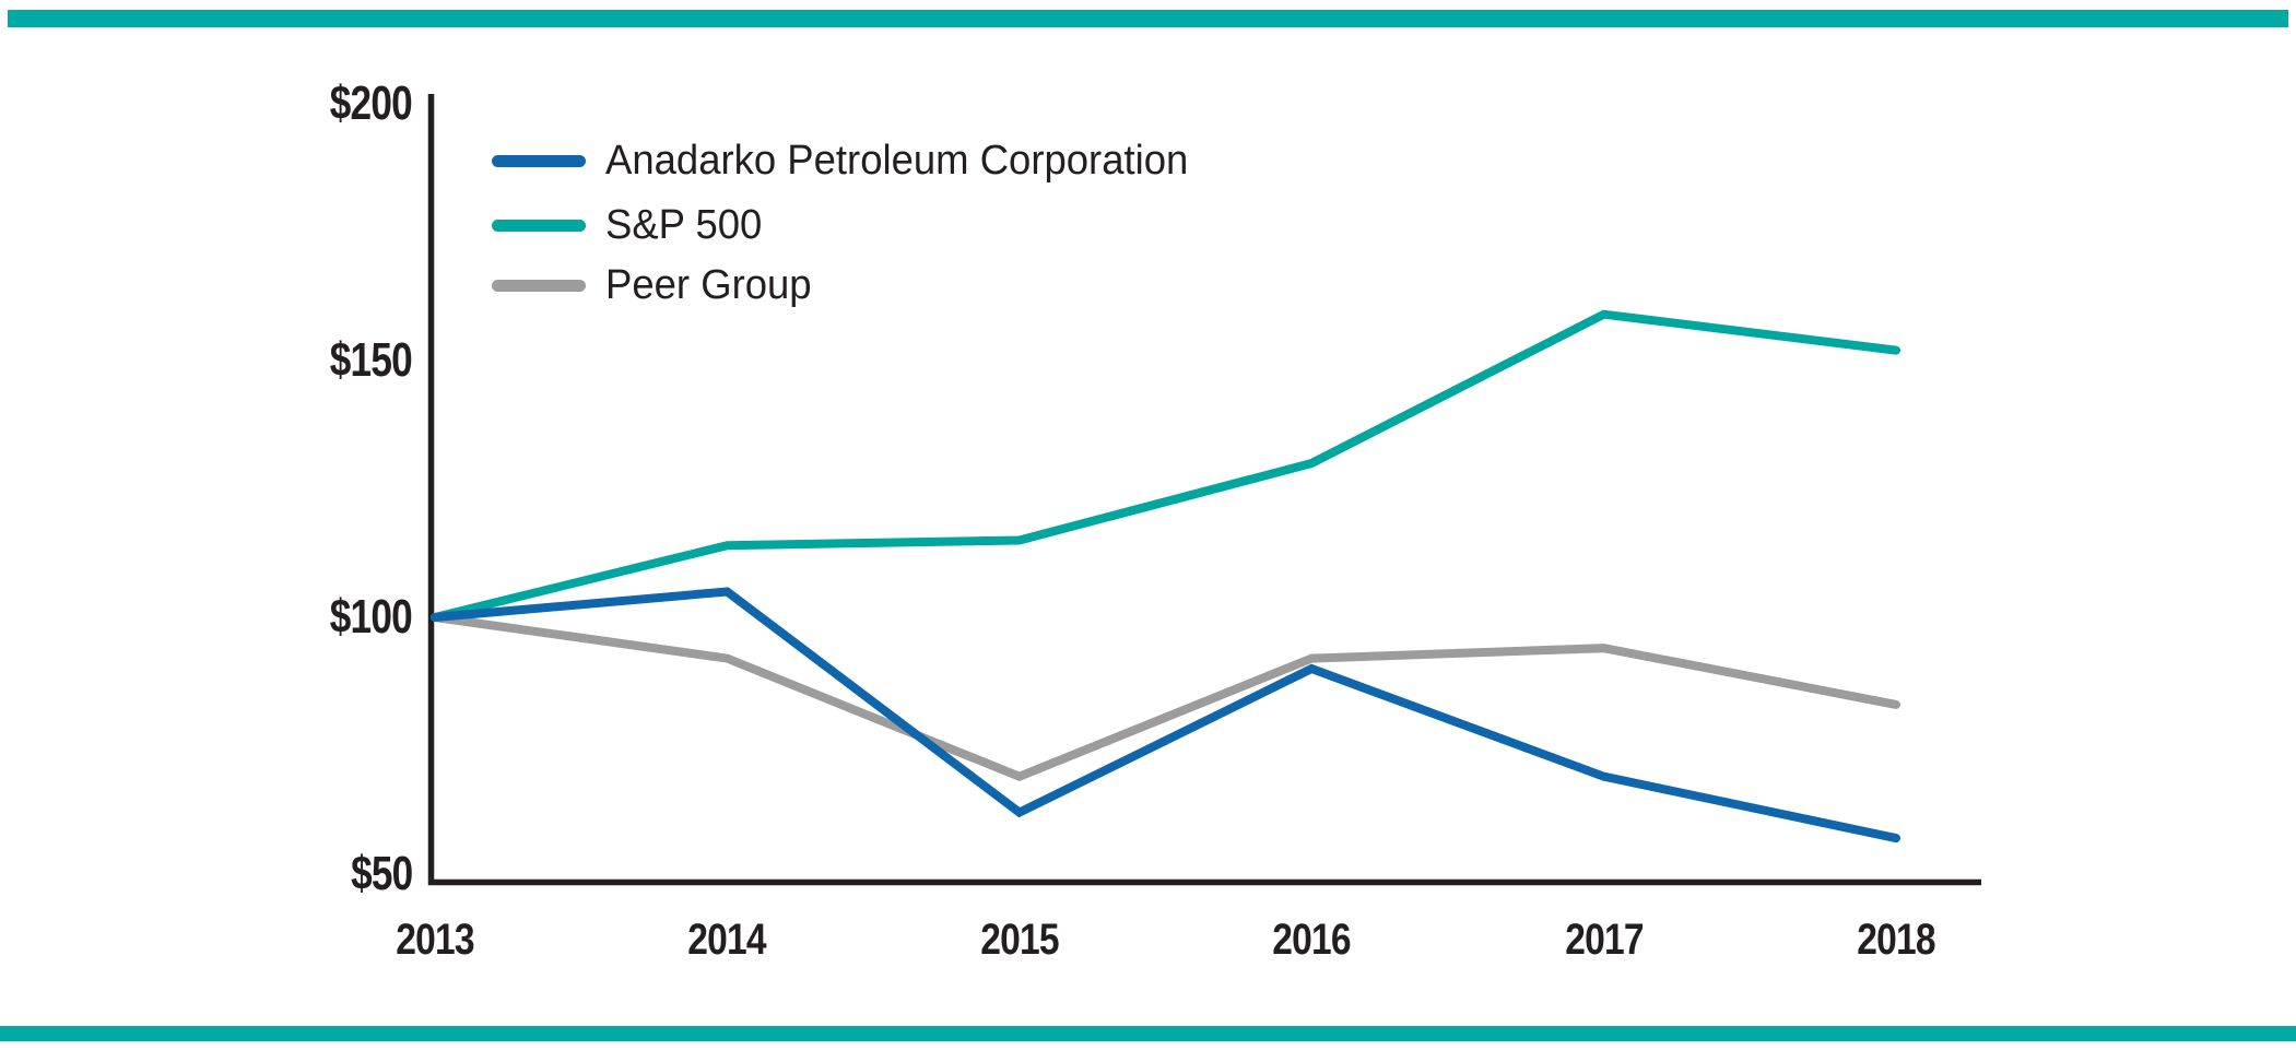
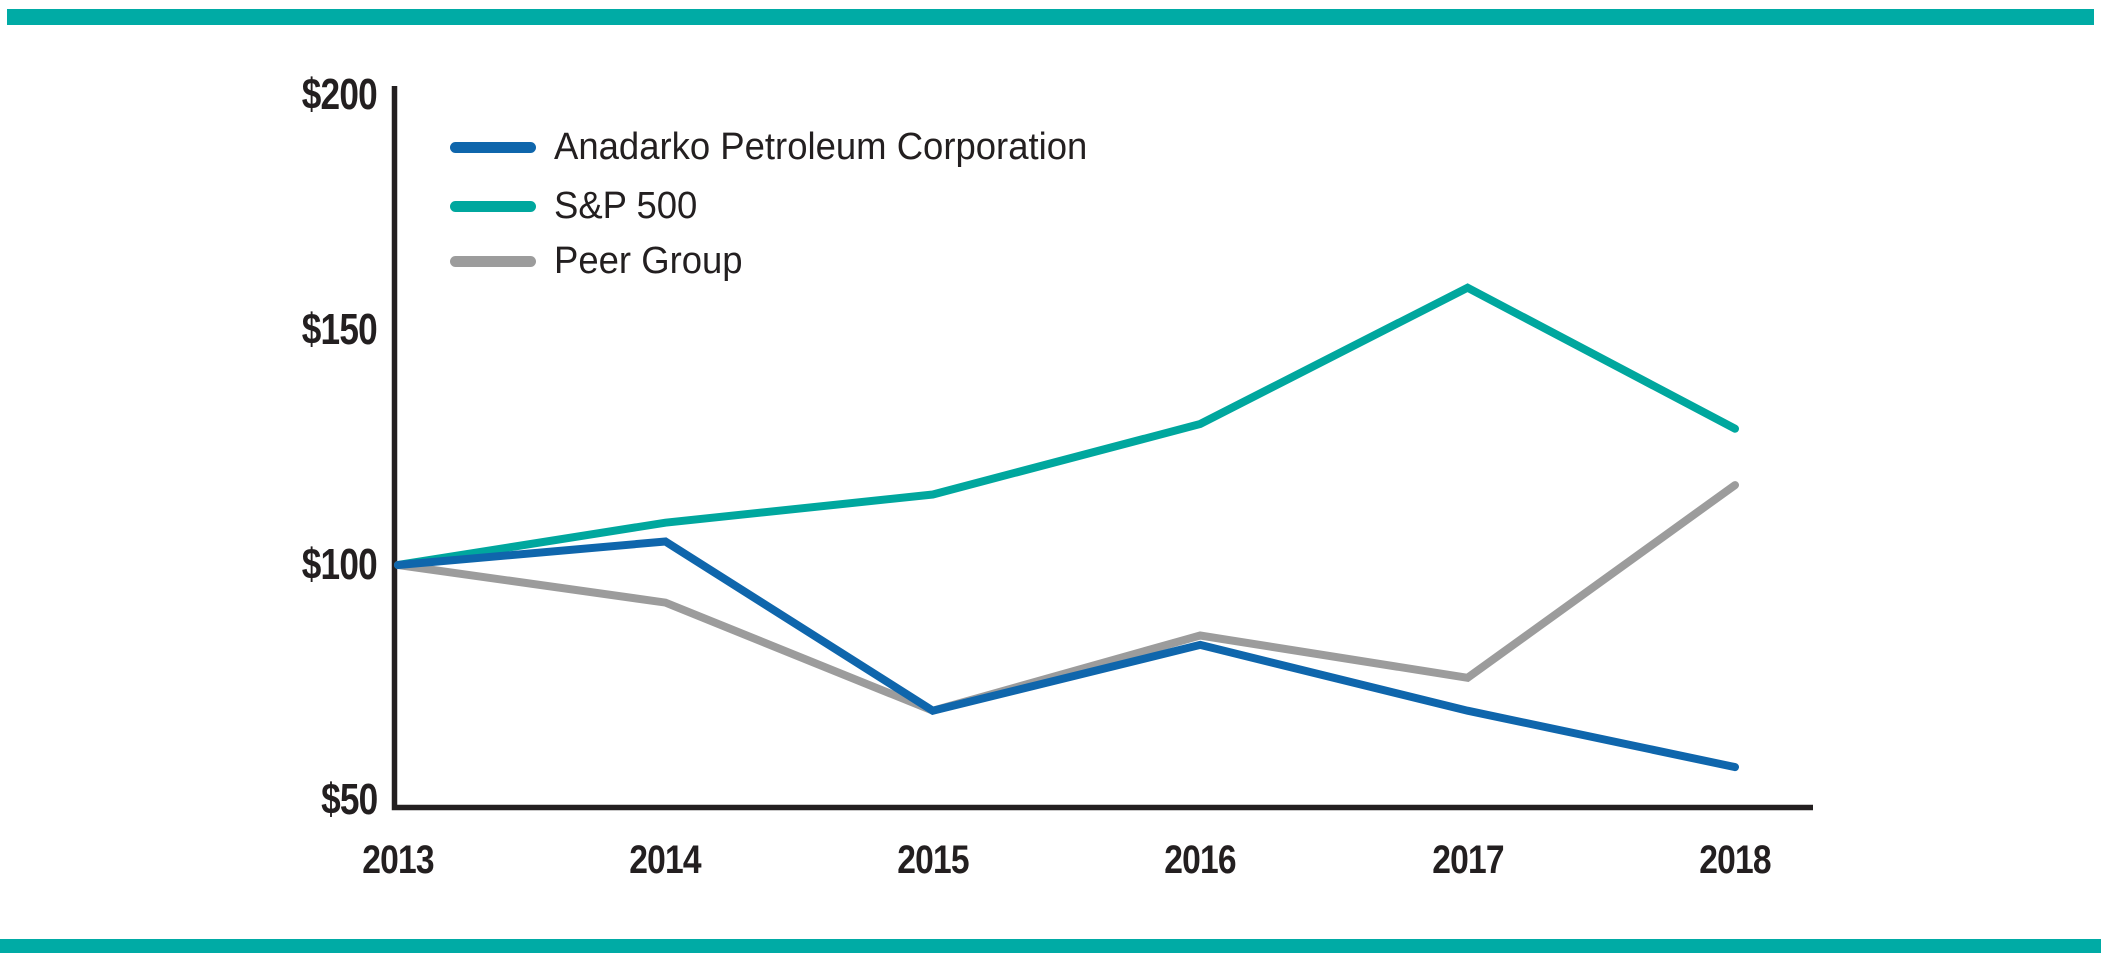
S&P 500/2014: $114 -> $109
Anadarko Petroleum Corporation/2015: $62 -> $69
Anadarko Petroleum Corporation/2016: $90 -> $83
Peer Group/2016: $92 -> $85
Peer Group/2017: $94 -> $76
S&P 500/2018: $152 -> $129
Peer Group/2018: $83 -> $117
